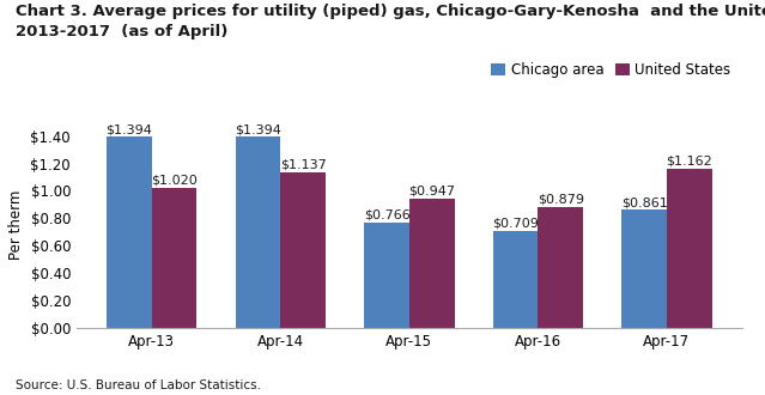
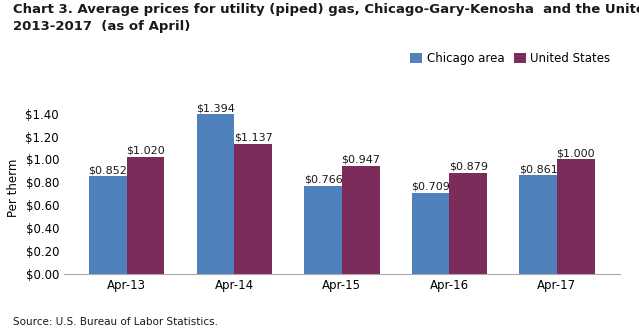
Chicago area/Apr-13: $1.394 -> $0.852
United States/Apr-17: $1.162 -> $1.000
